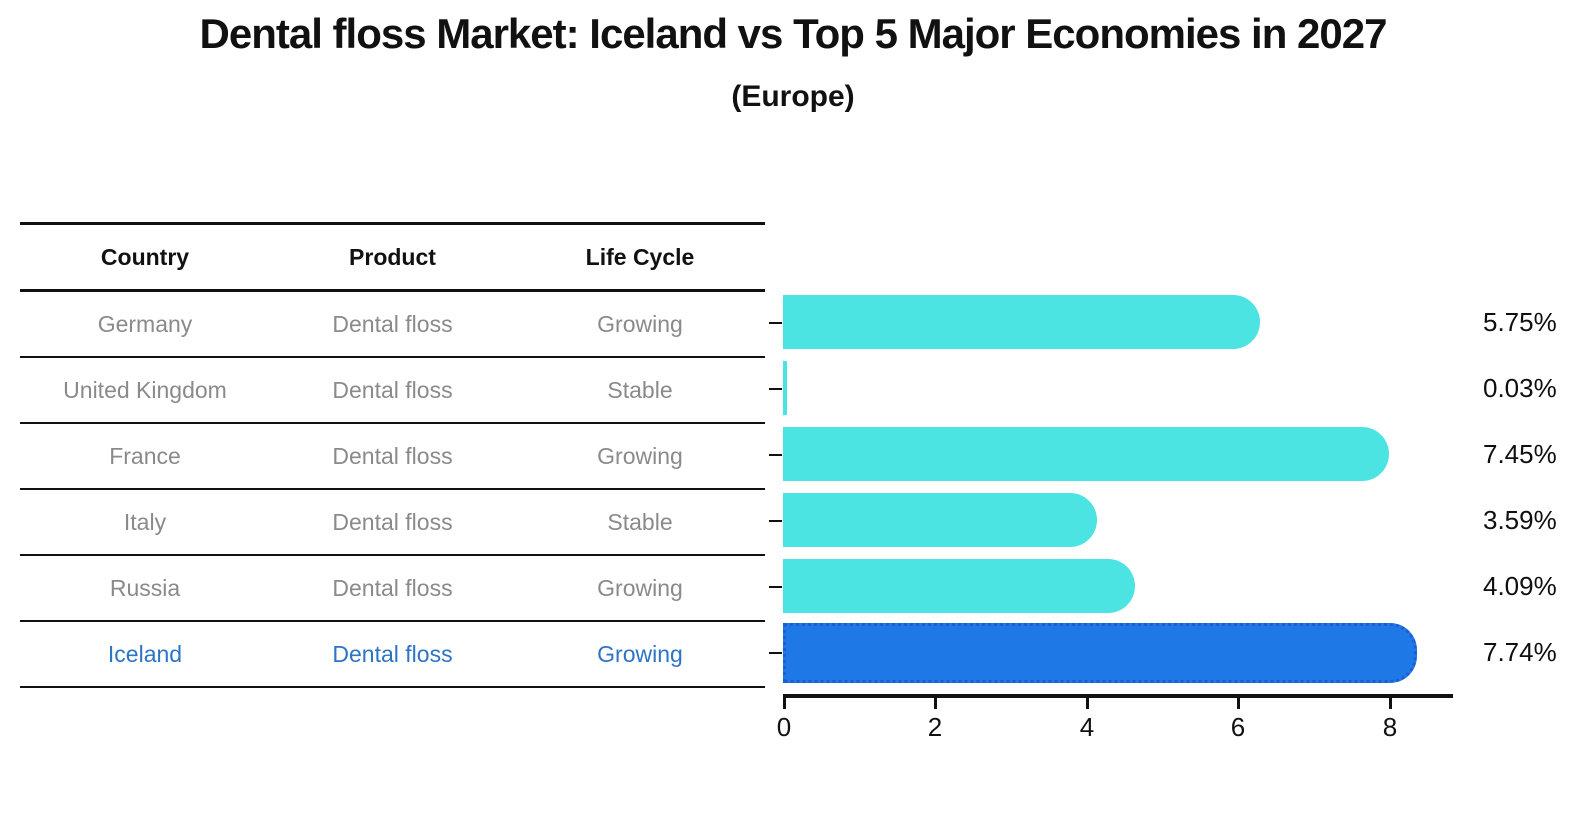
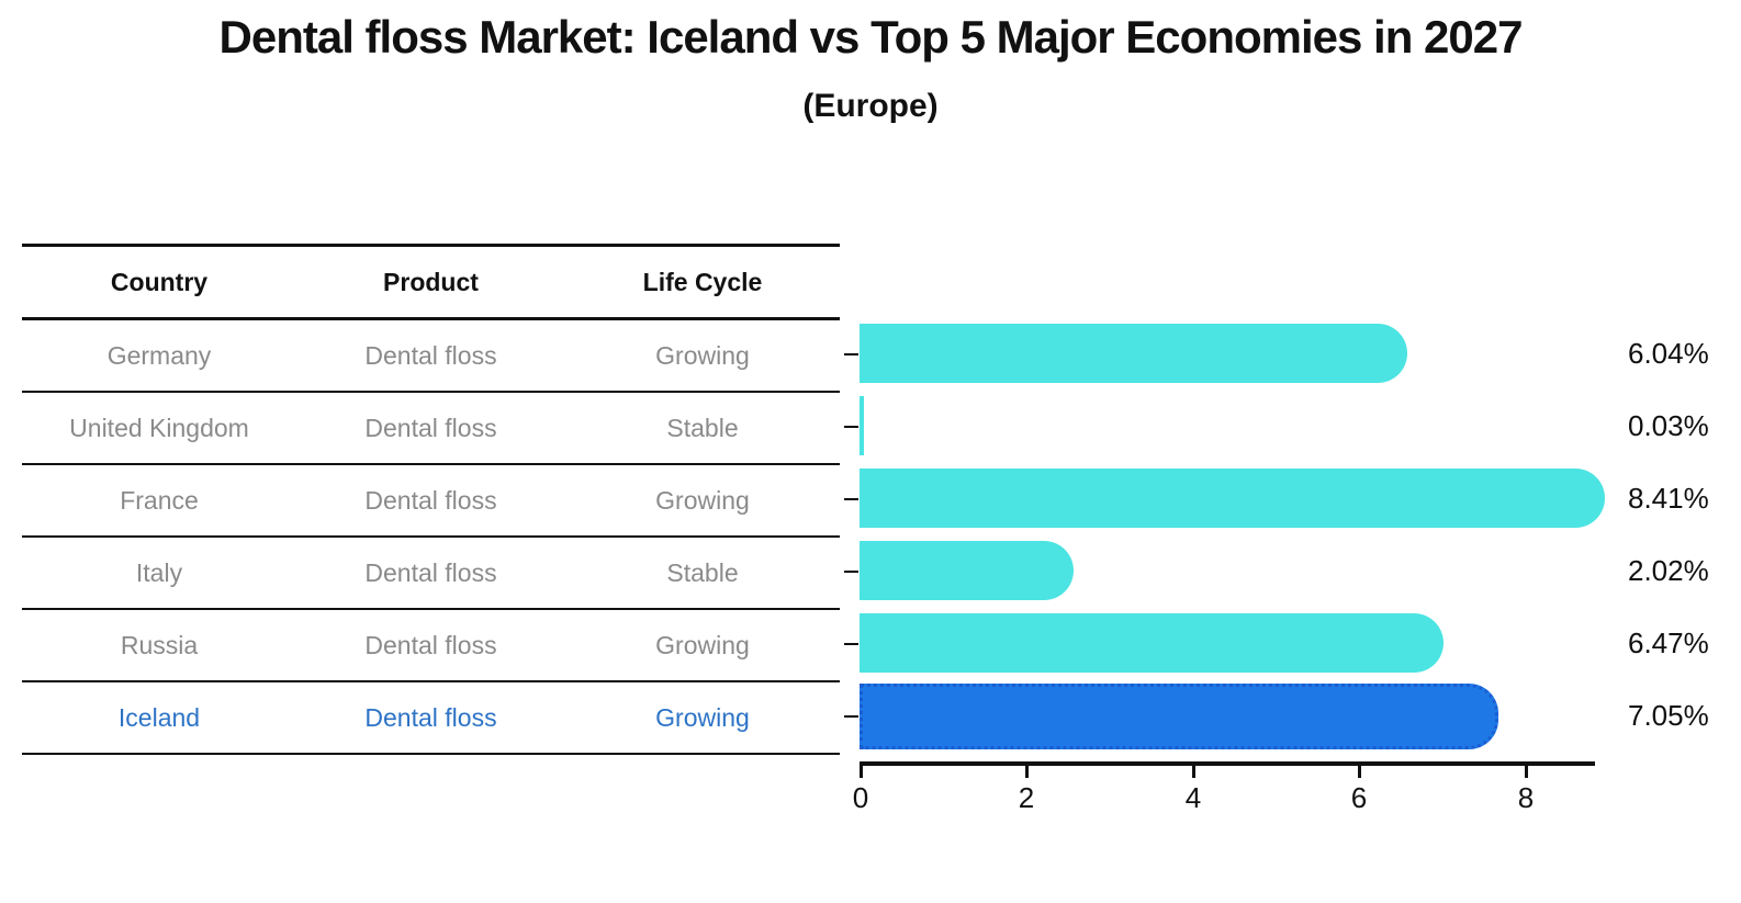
Germany: 5.75% -> 6.04%
France: 7.45% -> 8.41%
Italy: 3.59% -> 2.02%
Russia: 4.09% -> 6.47%
Iceland: 7.74% -> 7.05%
